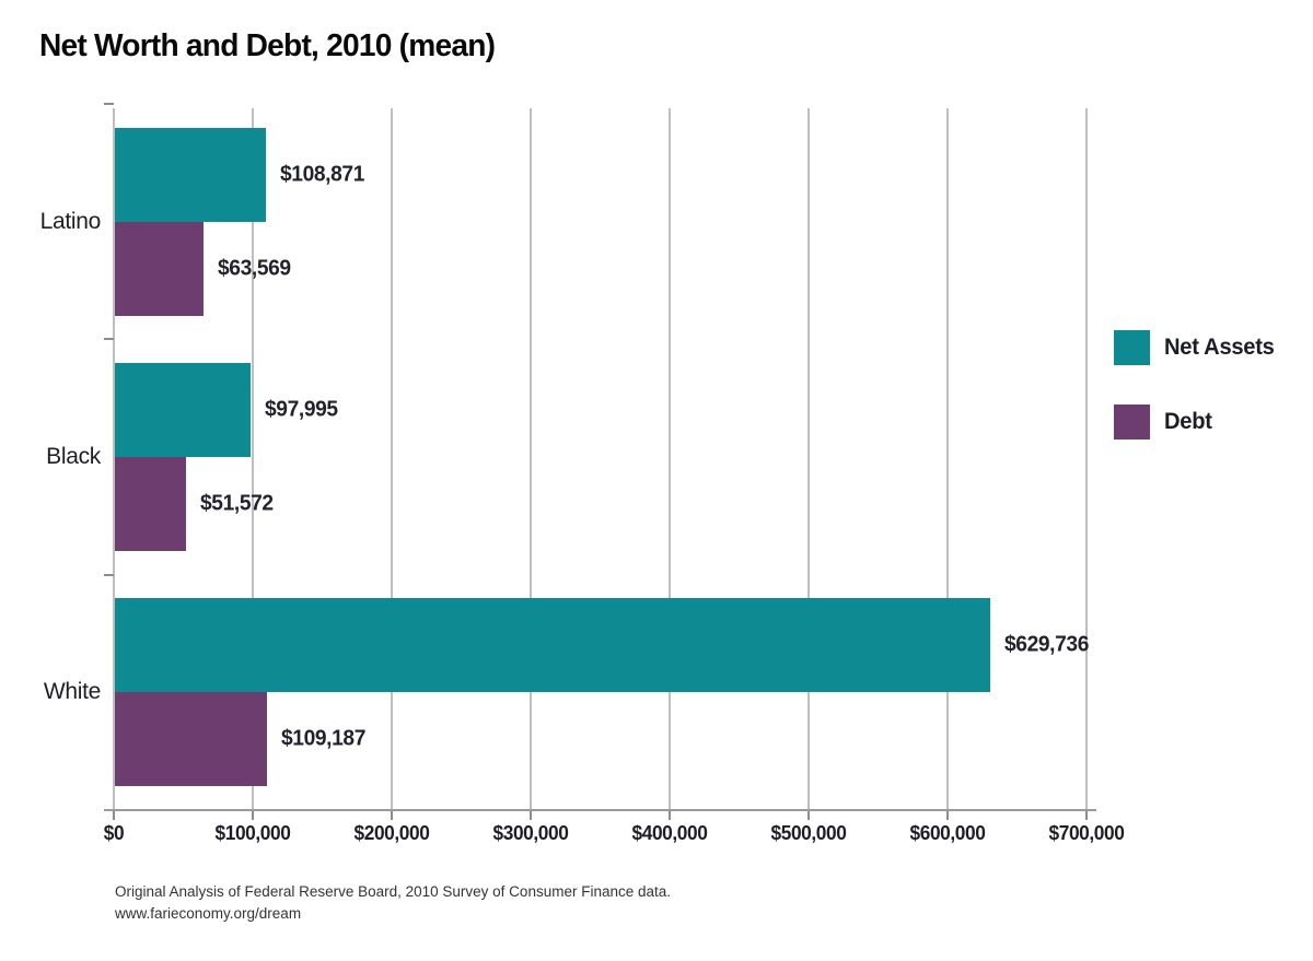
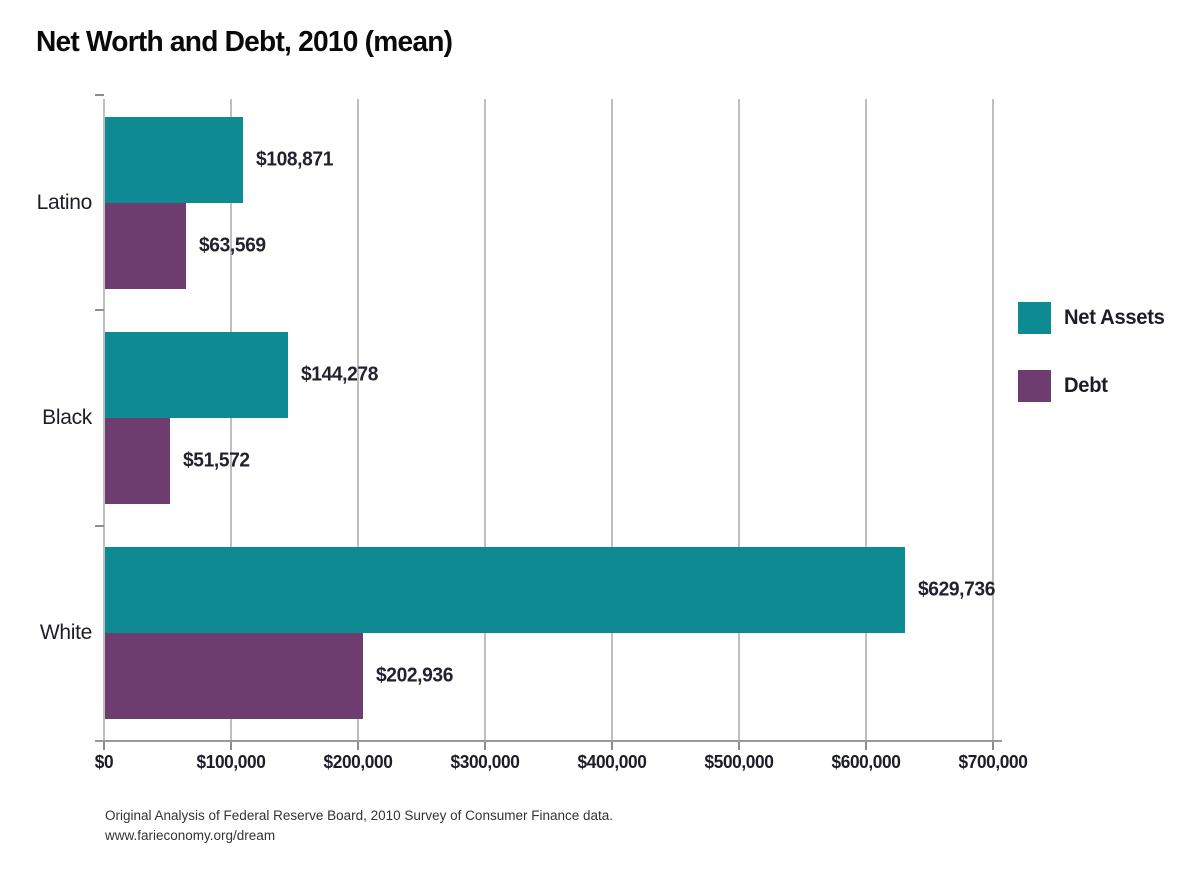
Net Assets/Black: $97,995 -> $144,278
Debt/White: $109,187 -> $202,936
